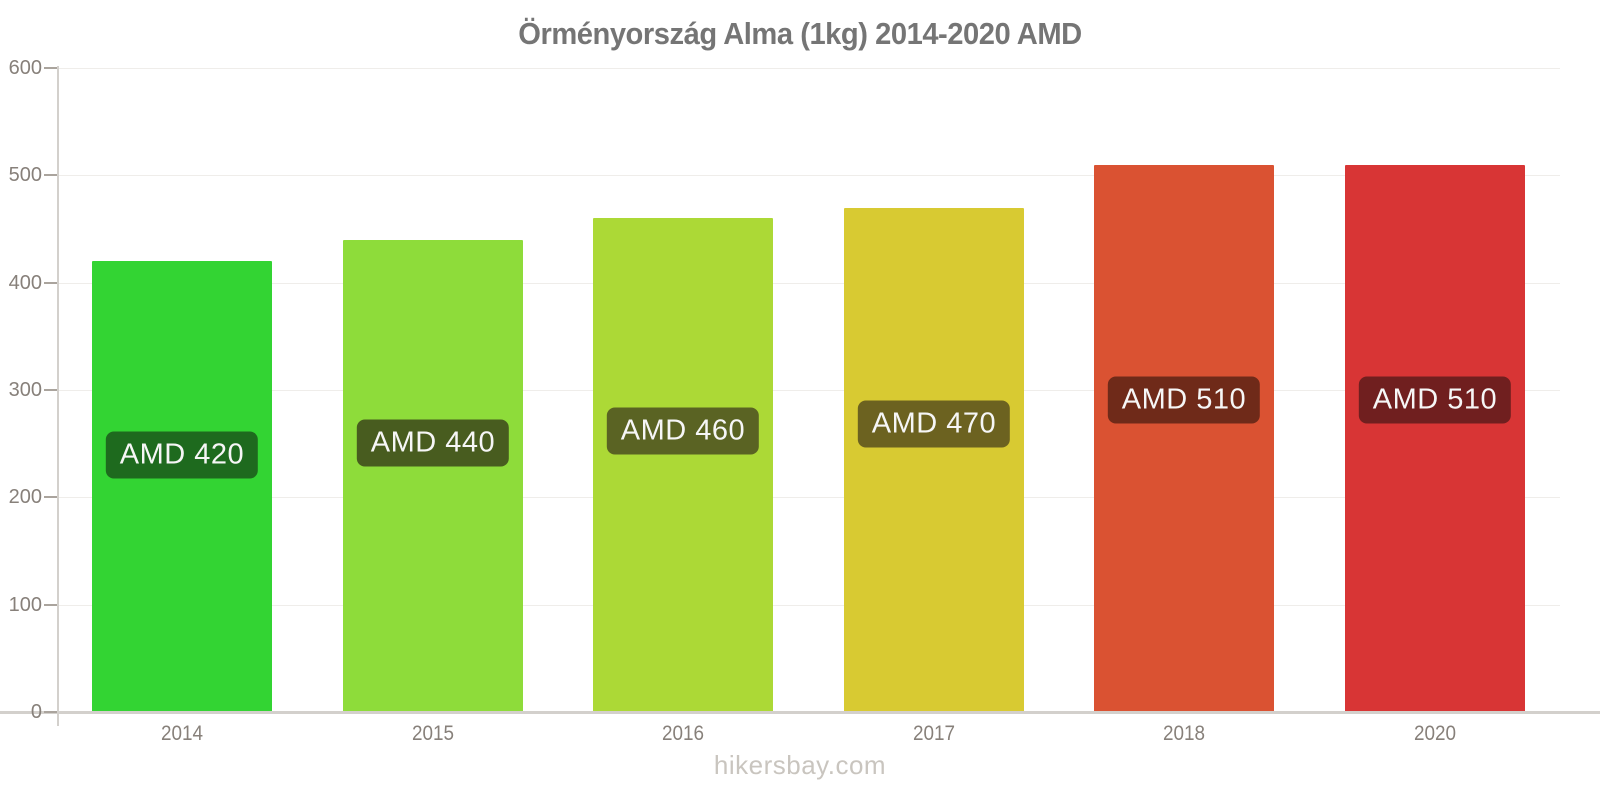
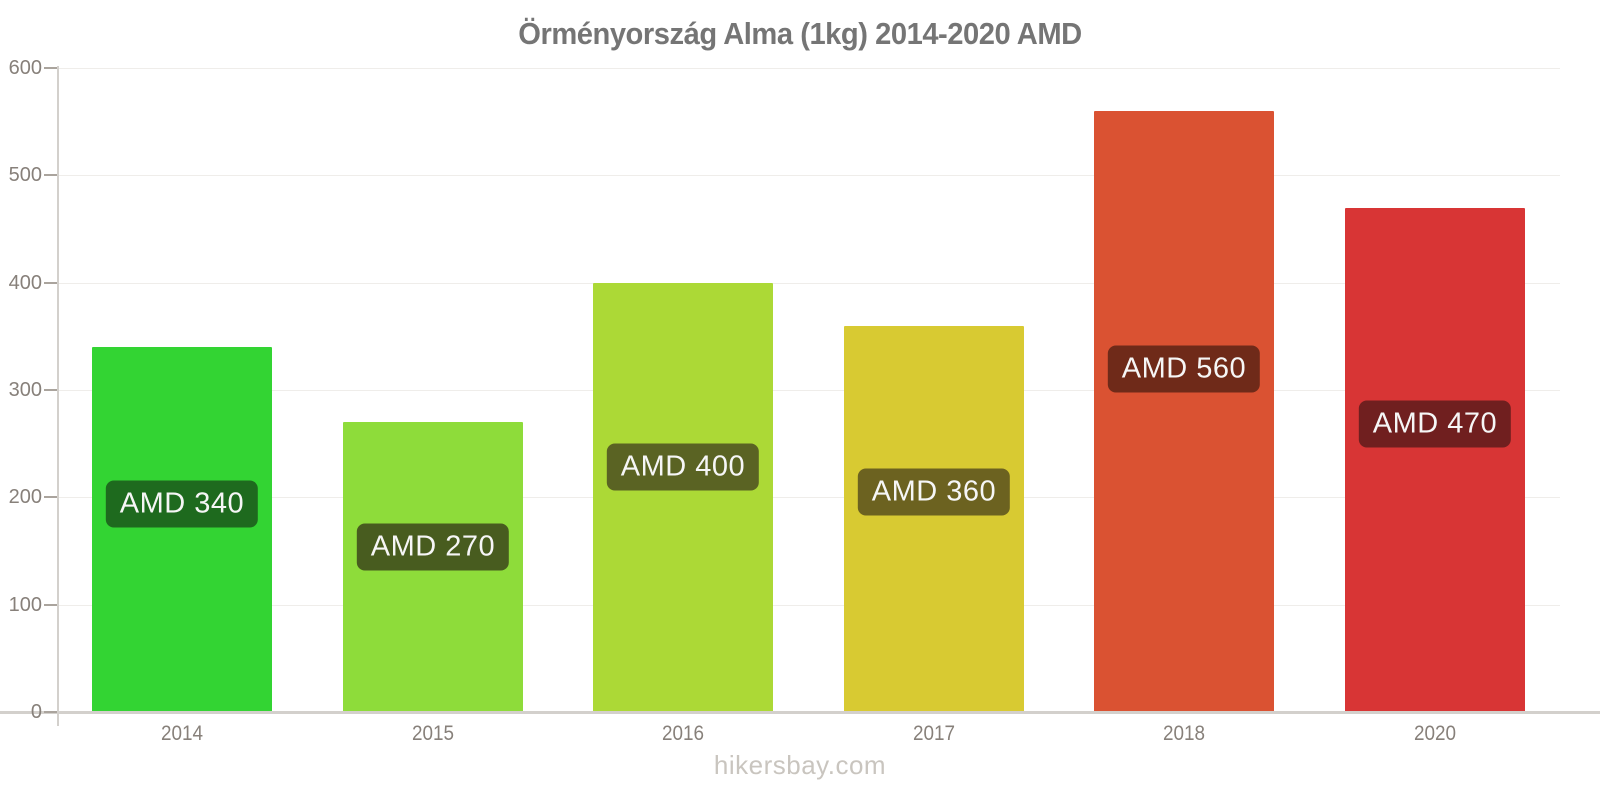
2014: 420 -> 340
2015: 440 -> 270
2016: 460 -> 400
2017: 470 -> 360
2018: 510 -> 560
2020: 510 -> 470
